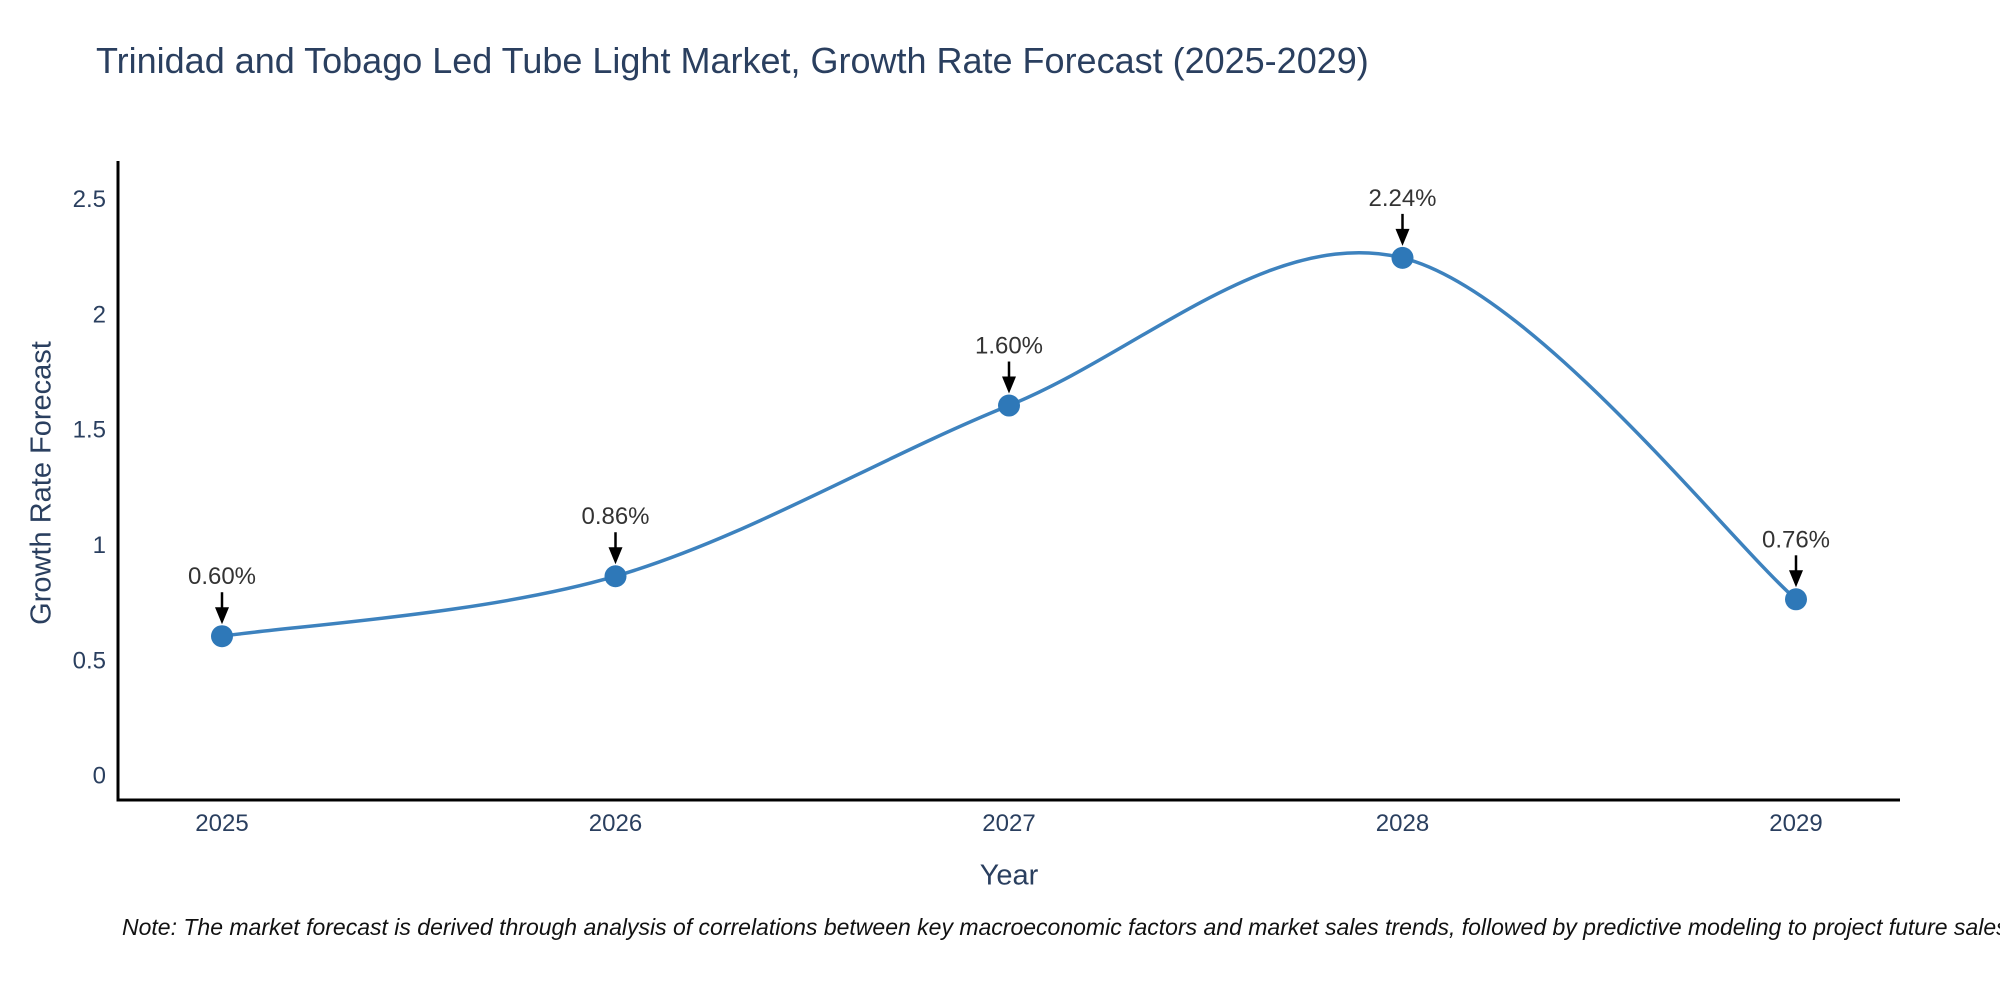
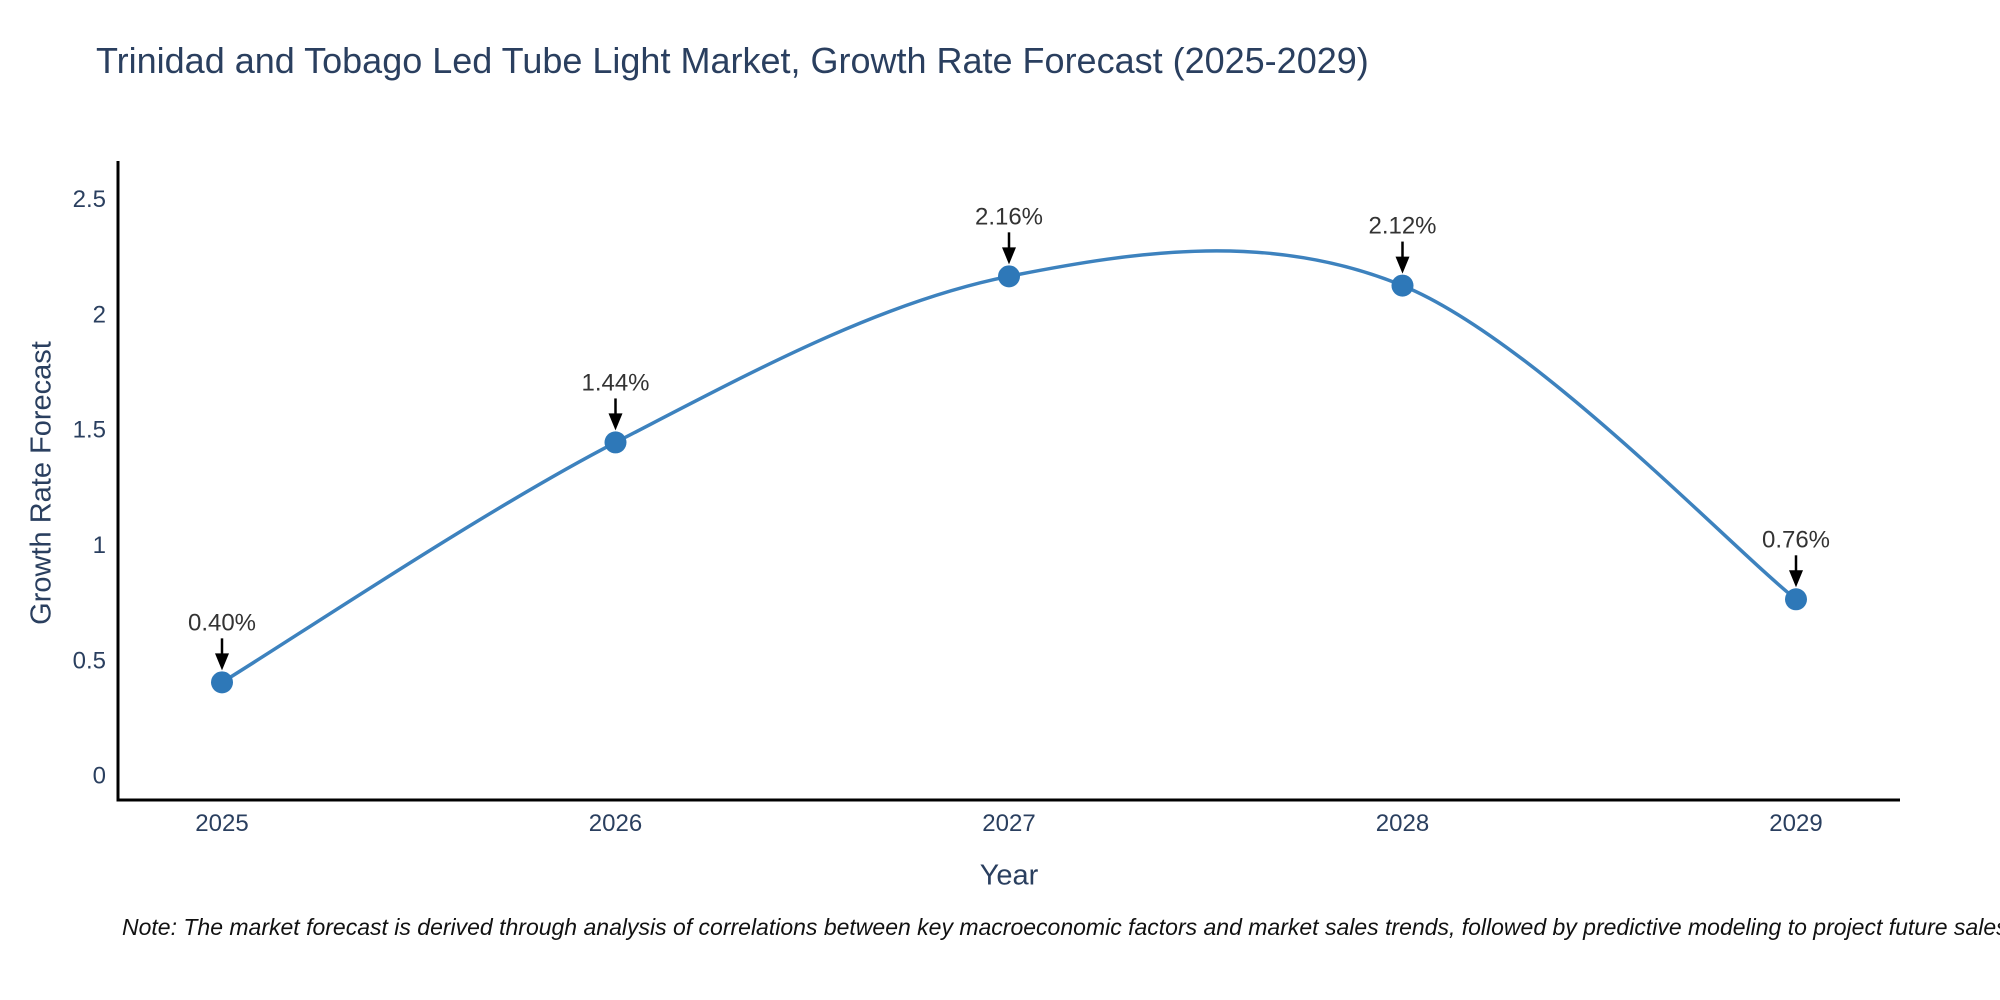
2025: 0.60% -> 0.40%
2026: 0.86% -> 1.44%
2027: 1.60% -> 2.16%
2028: 2.24% -> 2.12%
